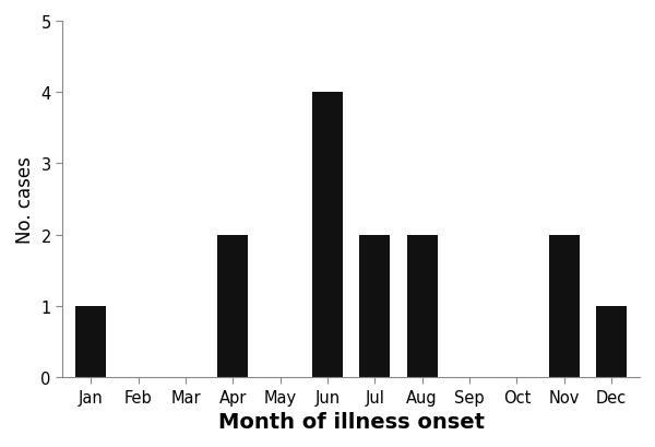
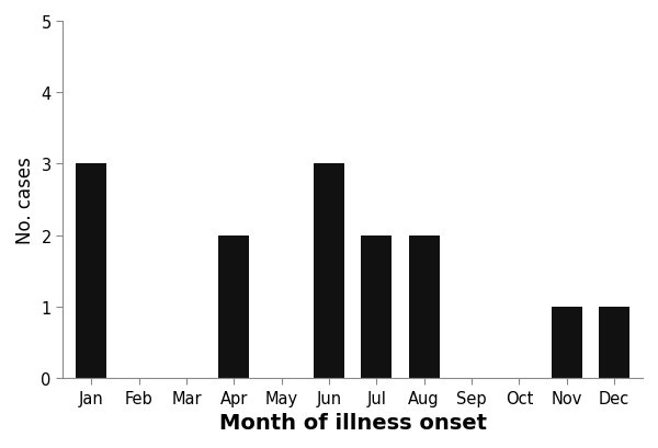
Jan: 1 -> 3
Jun: 4 -> 3
Nov: 2 -> 1
